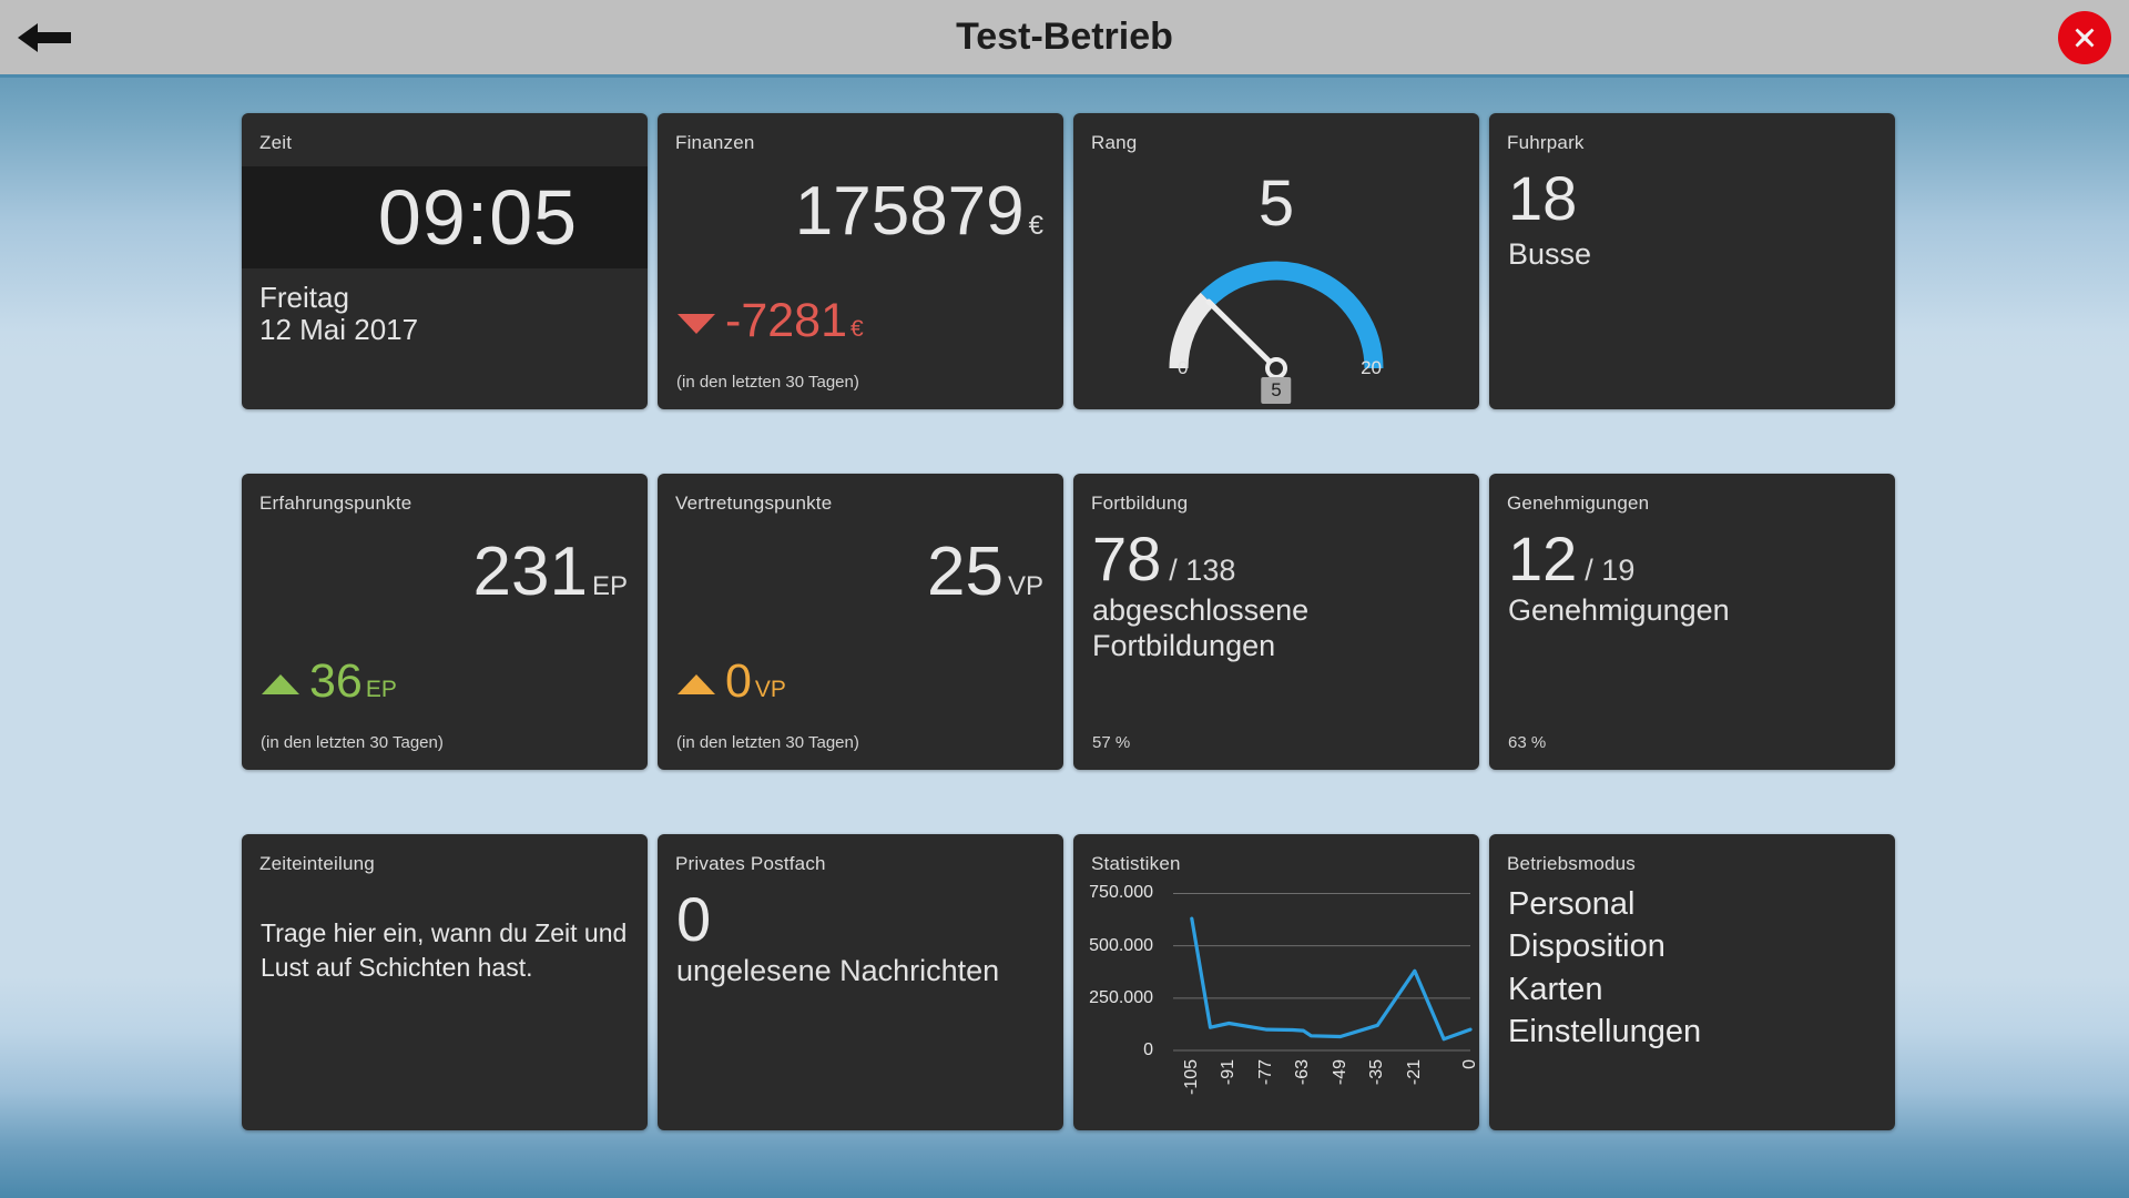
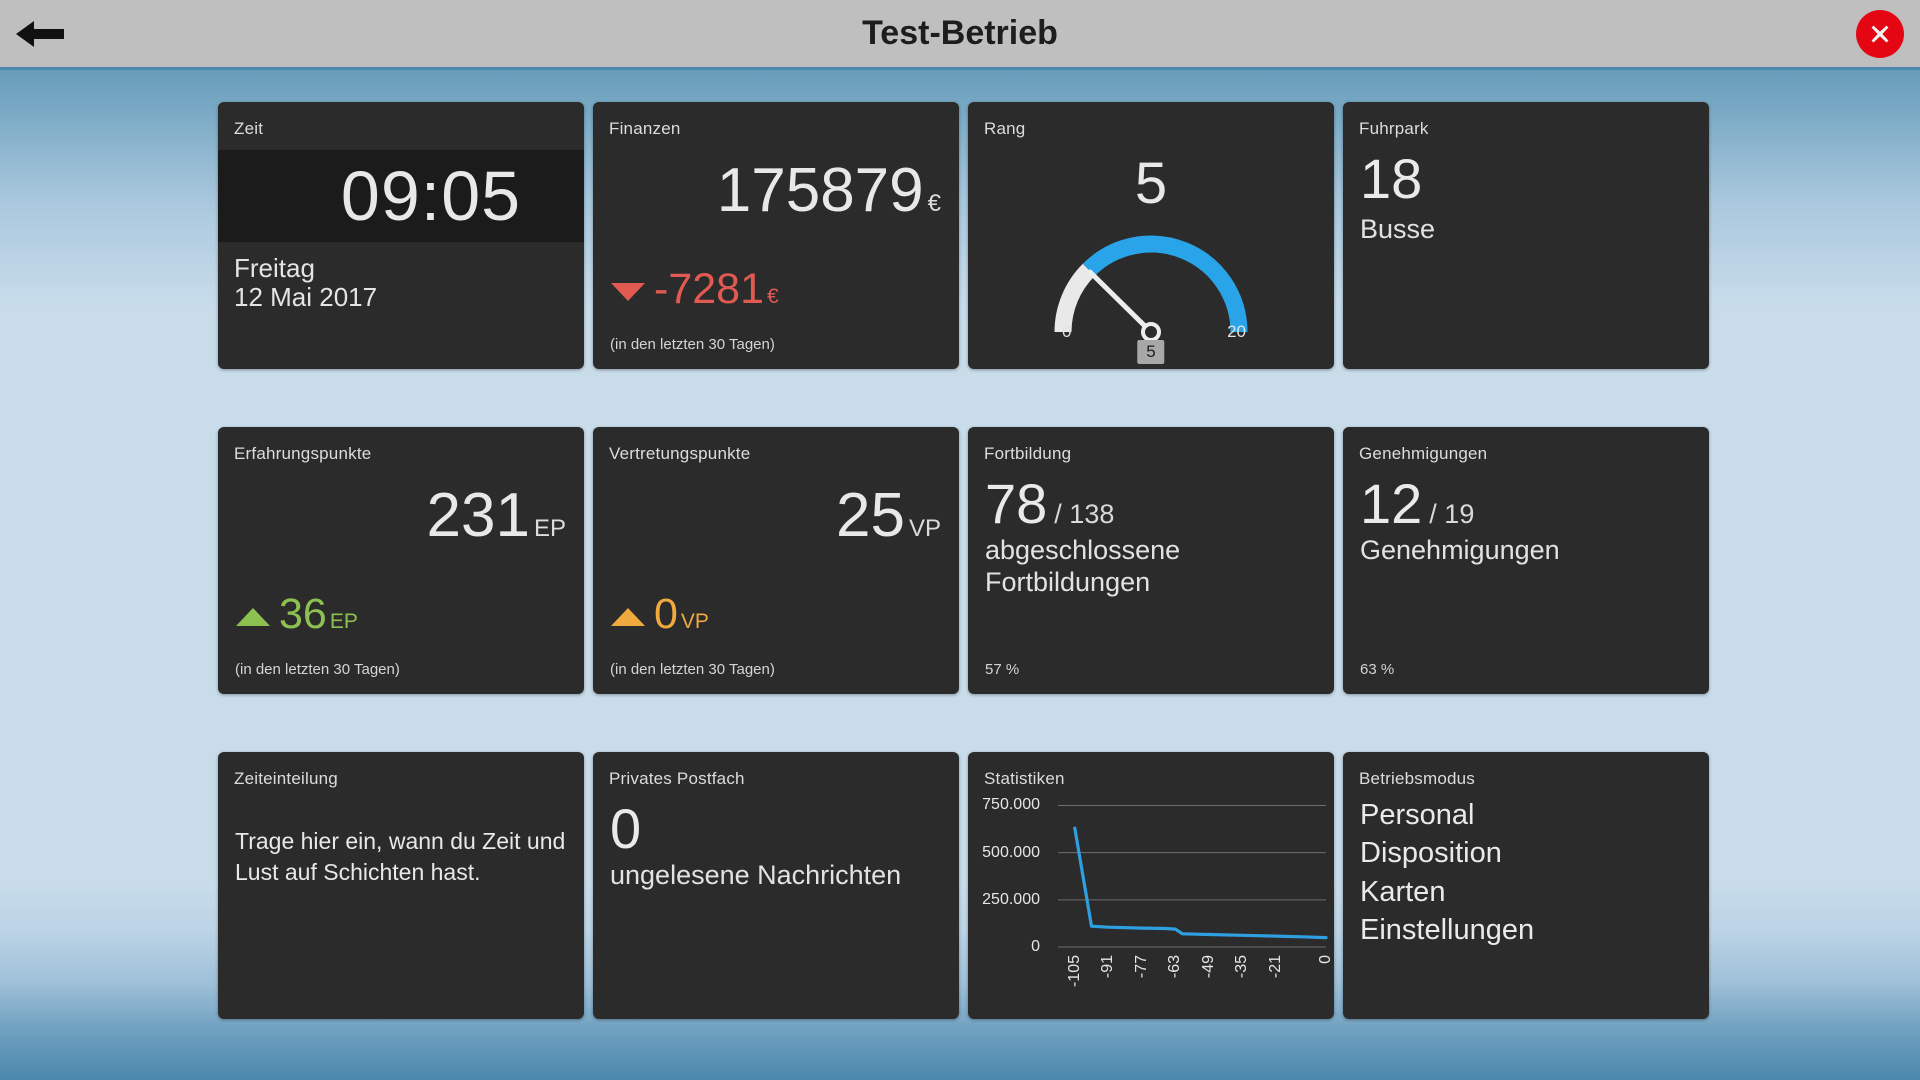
-91: 130000 -> 100000
-35: 120000 -> 60000
-21: 380000 -> 60000
0: 100000 -> 50000
